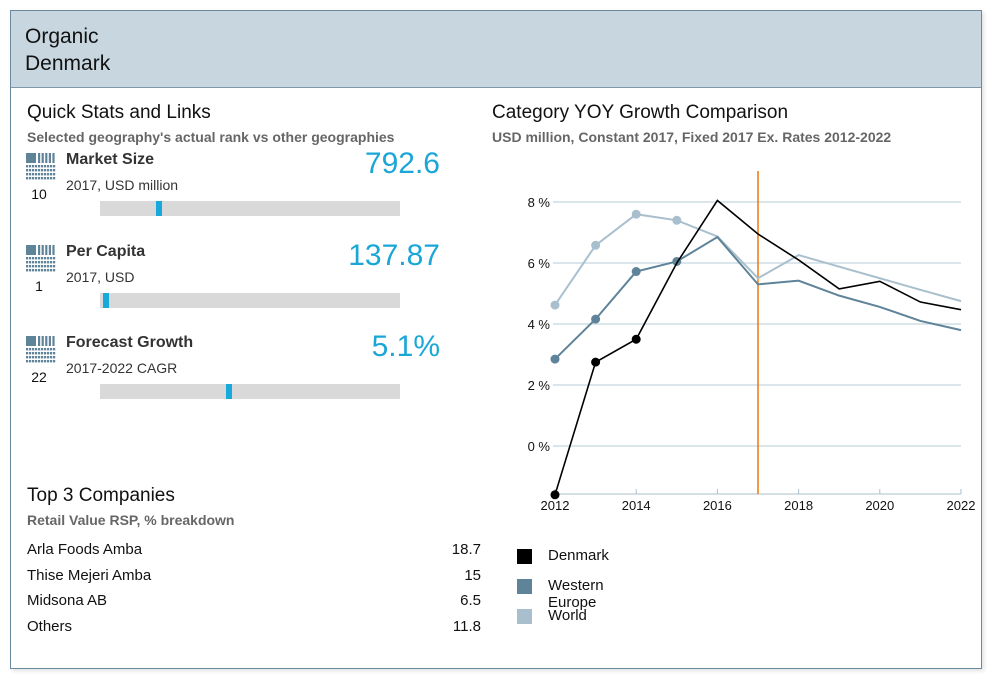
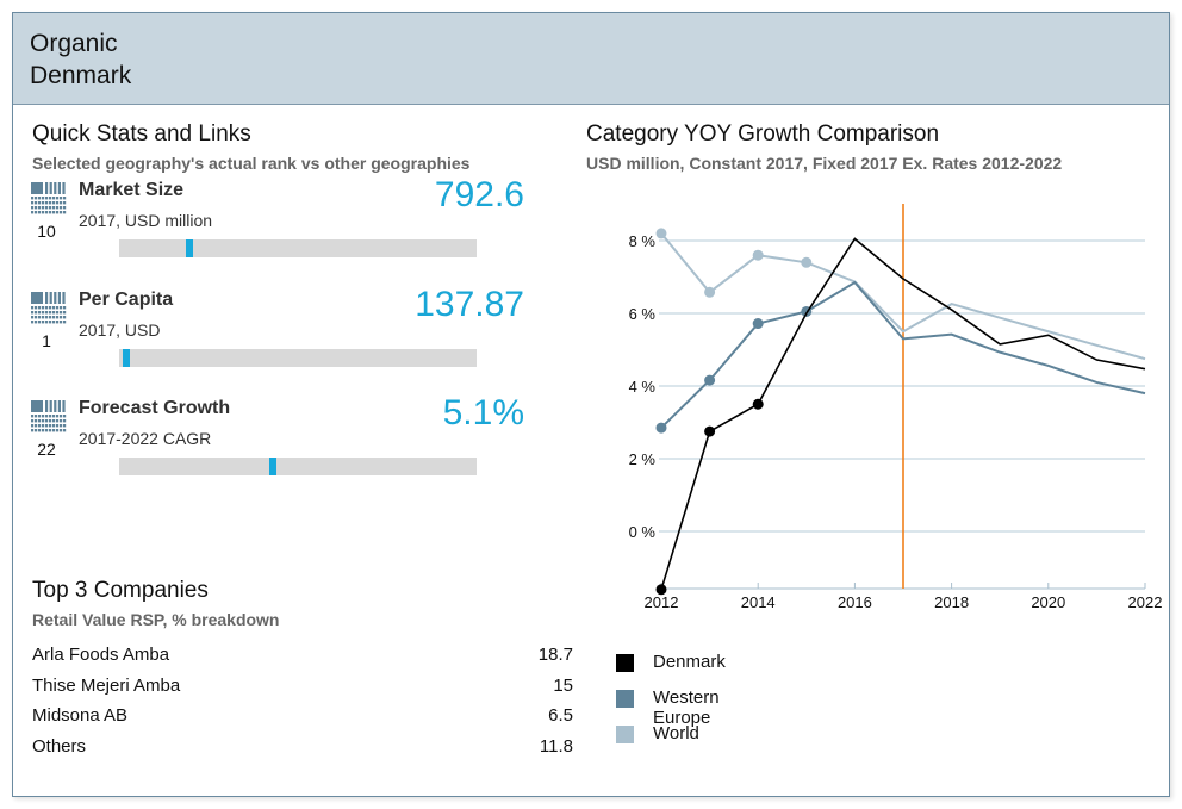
World/2012: 4.6% -> 8.2%
